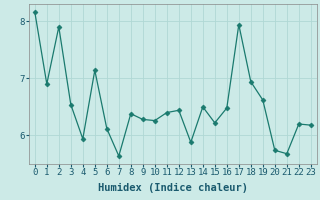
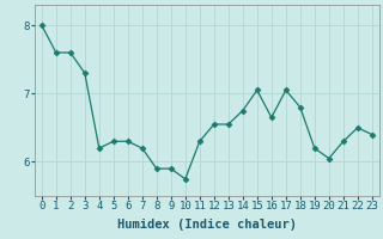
0: 8.16 -> 8.00
1: 6.90 -> 7.60
2: 7.90 -> 7.60
3: 6.54 -> 7.30
4: 5.94 -> 6.20
5: 7.14 -> 6.30
6: 6.12 -> 6.30
7: 5.64 -> 6.20
8: 6.38 -> 5.90
9: 6.28 -> 5.90
10: 6.26 -> 5.75
11: 6.40 -> 6.30
12: 6.44 -> 6.55
13: 5.88 -> 6.55
14: 6.50 -> 6.75
15: 6.22 -> 7.05
16: 6.48 -> 6.65
17: 7.94 -> 7.05
18: 6.94 -> 6.80
19: 6.62 -> 6.20
20: 5.74 -> 6.05
21: 5.68 -> 6.30
22: 6.20 -> 6.50
23: 6.18 -> 6.40
